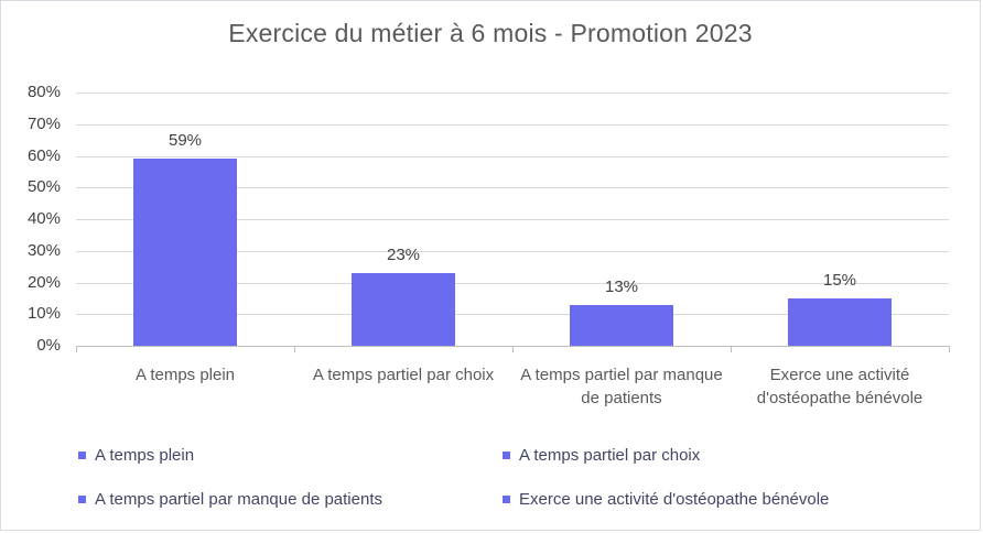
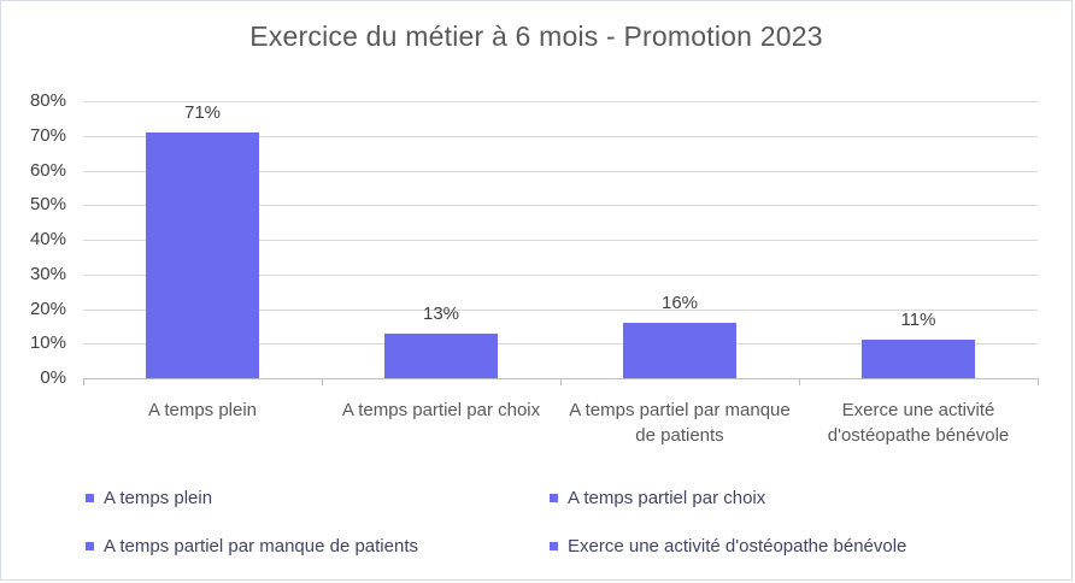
A temps plein: 59% -> 71%
A temps partiel par choix: 23% -> 13%
A temps partiel par manque de patients: 13% -> 16%
Exerce une activité d'ostéopathe bénévole: 15% -> 11%
